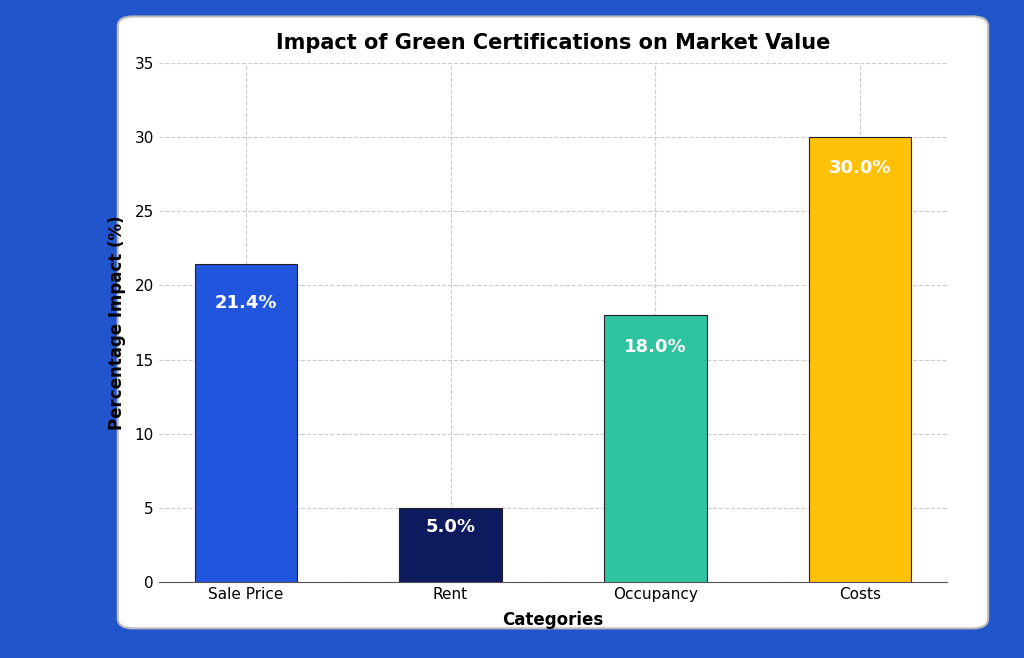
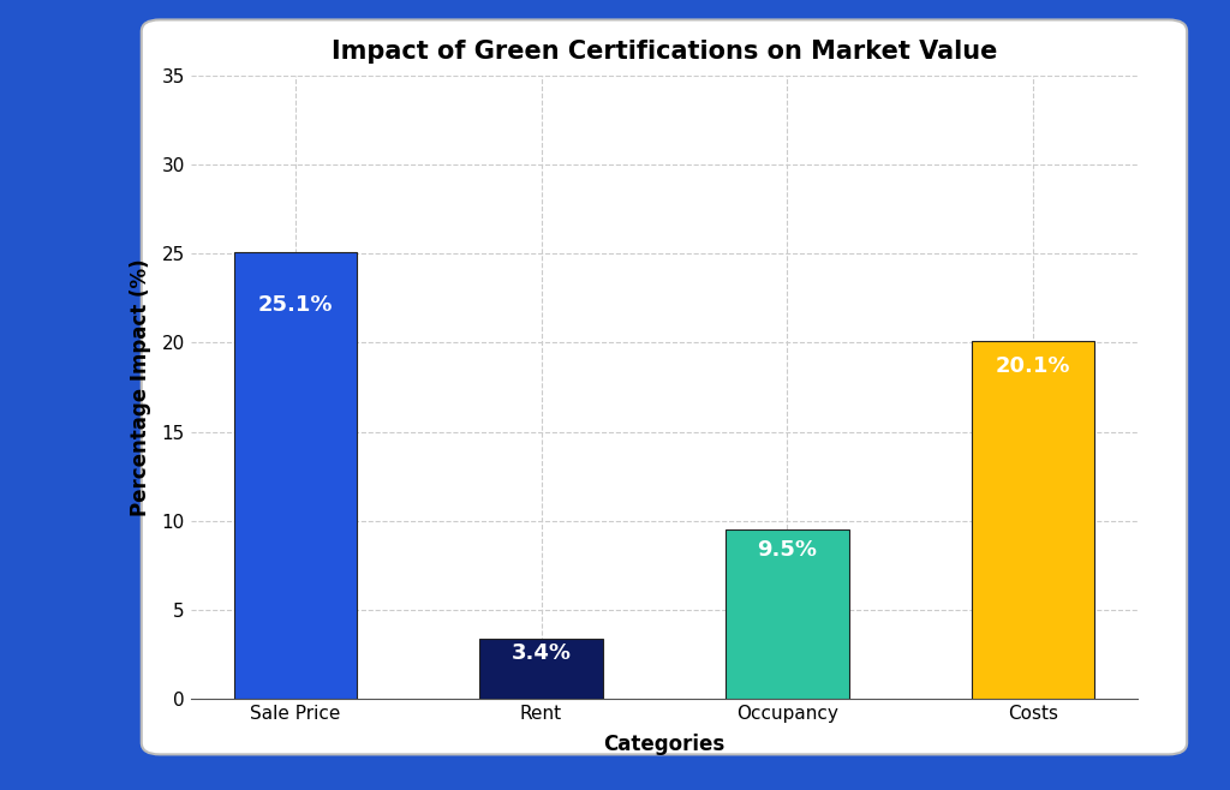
Sale Price: 21.4% -> 25.1%
Rent: 5.0% -> 3.4%
Occupancy: 18.0% -> 9.5%
Costs: 30.0% -> 20.1%
